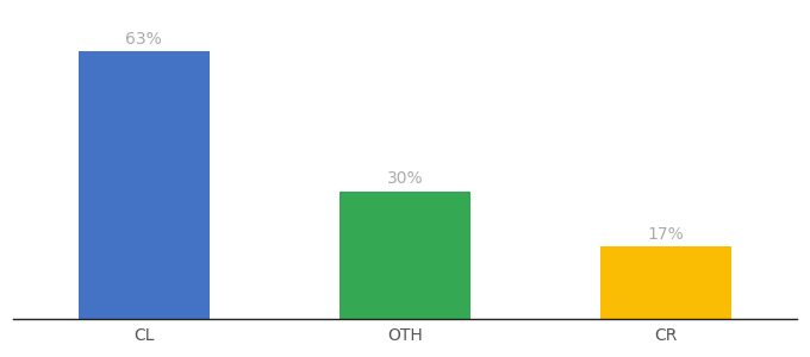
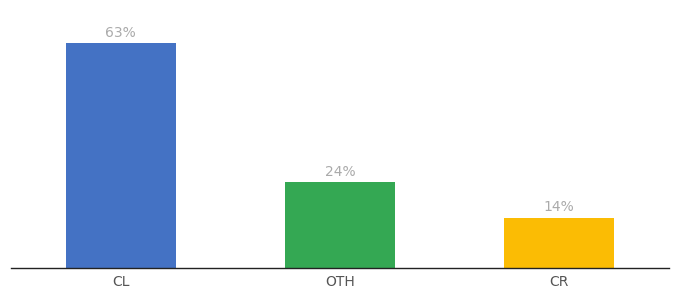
OTH: 30% -> 24%
CR: 17% -> 14%
